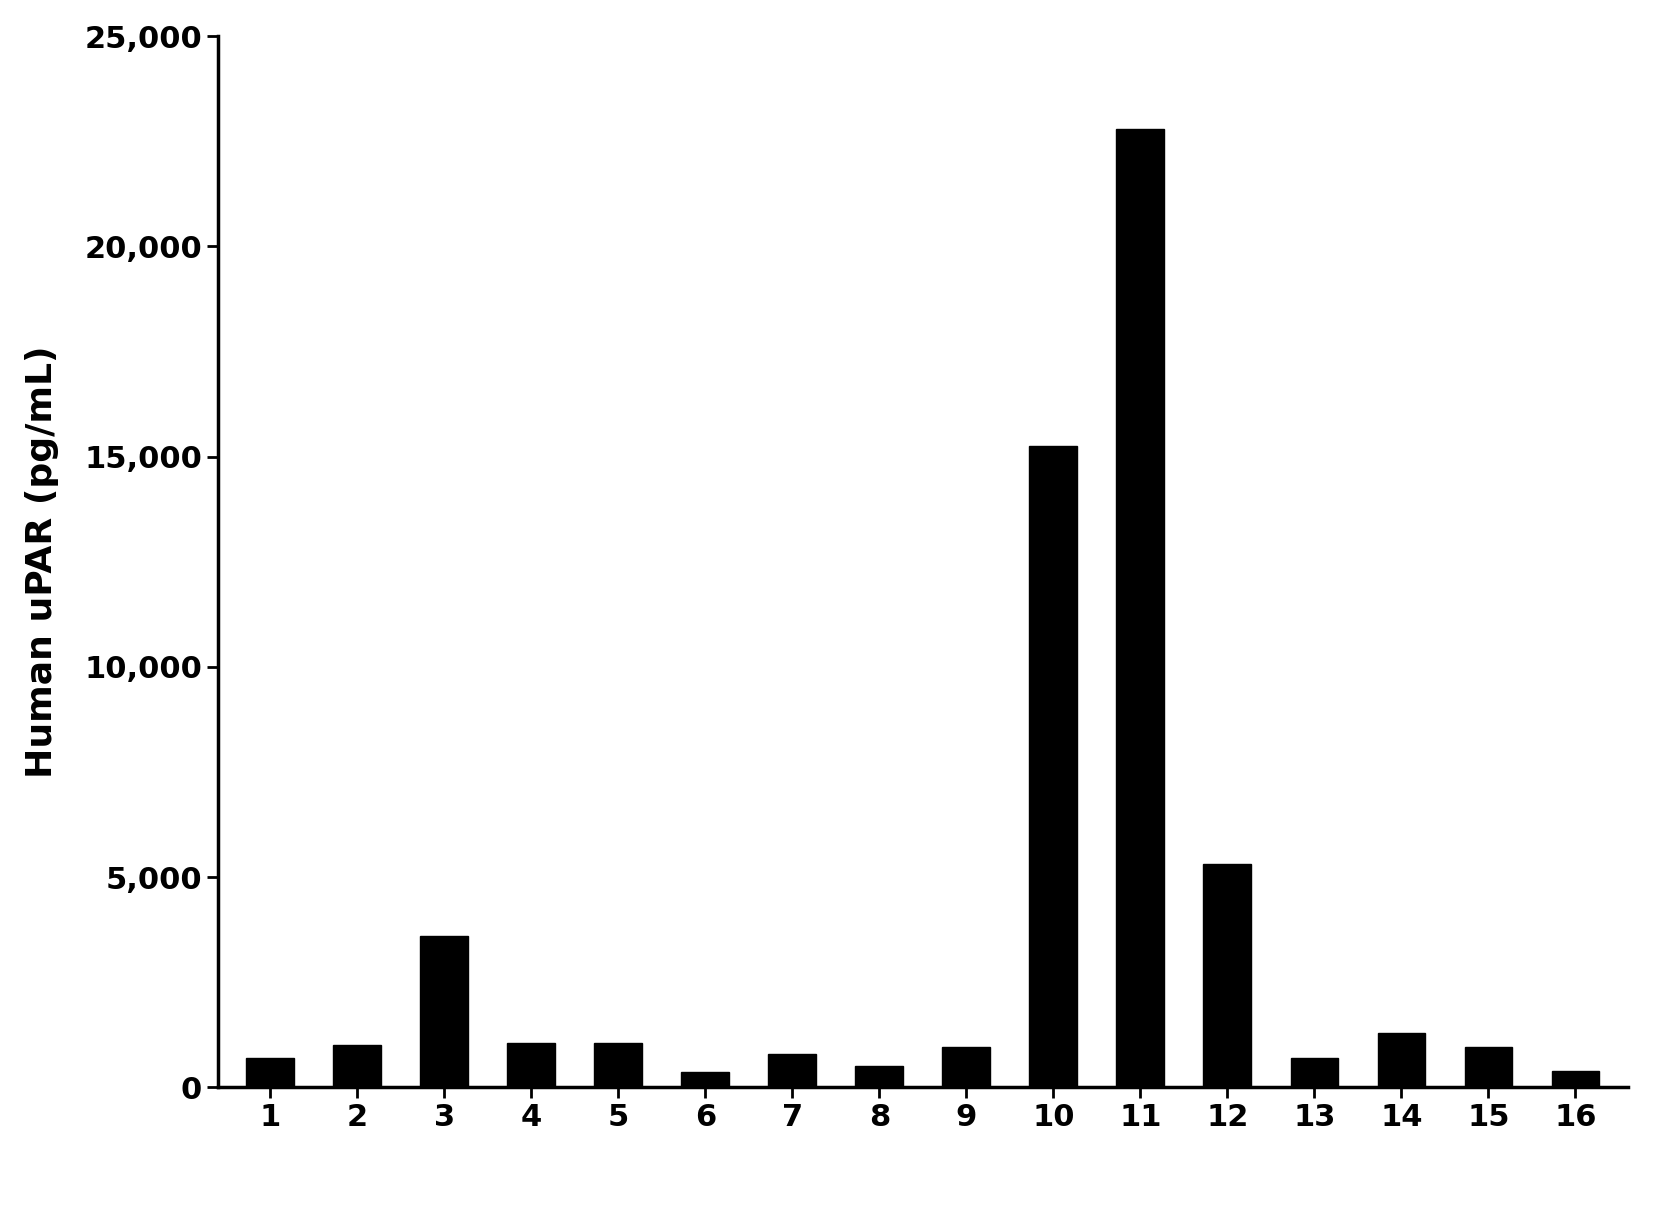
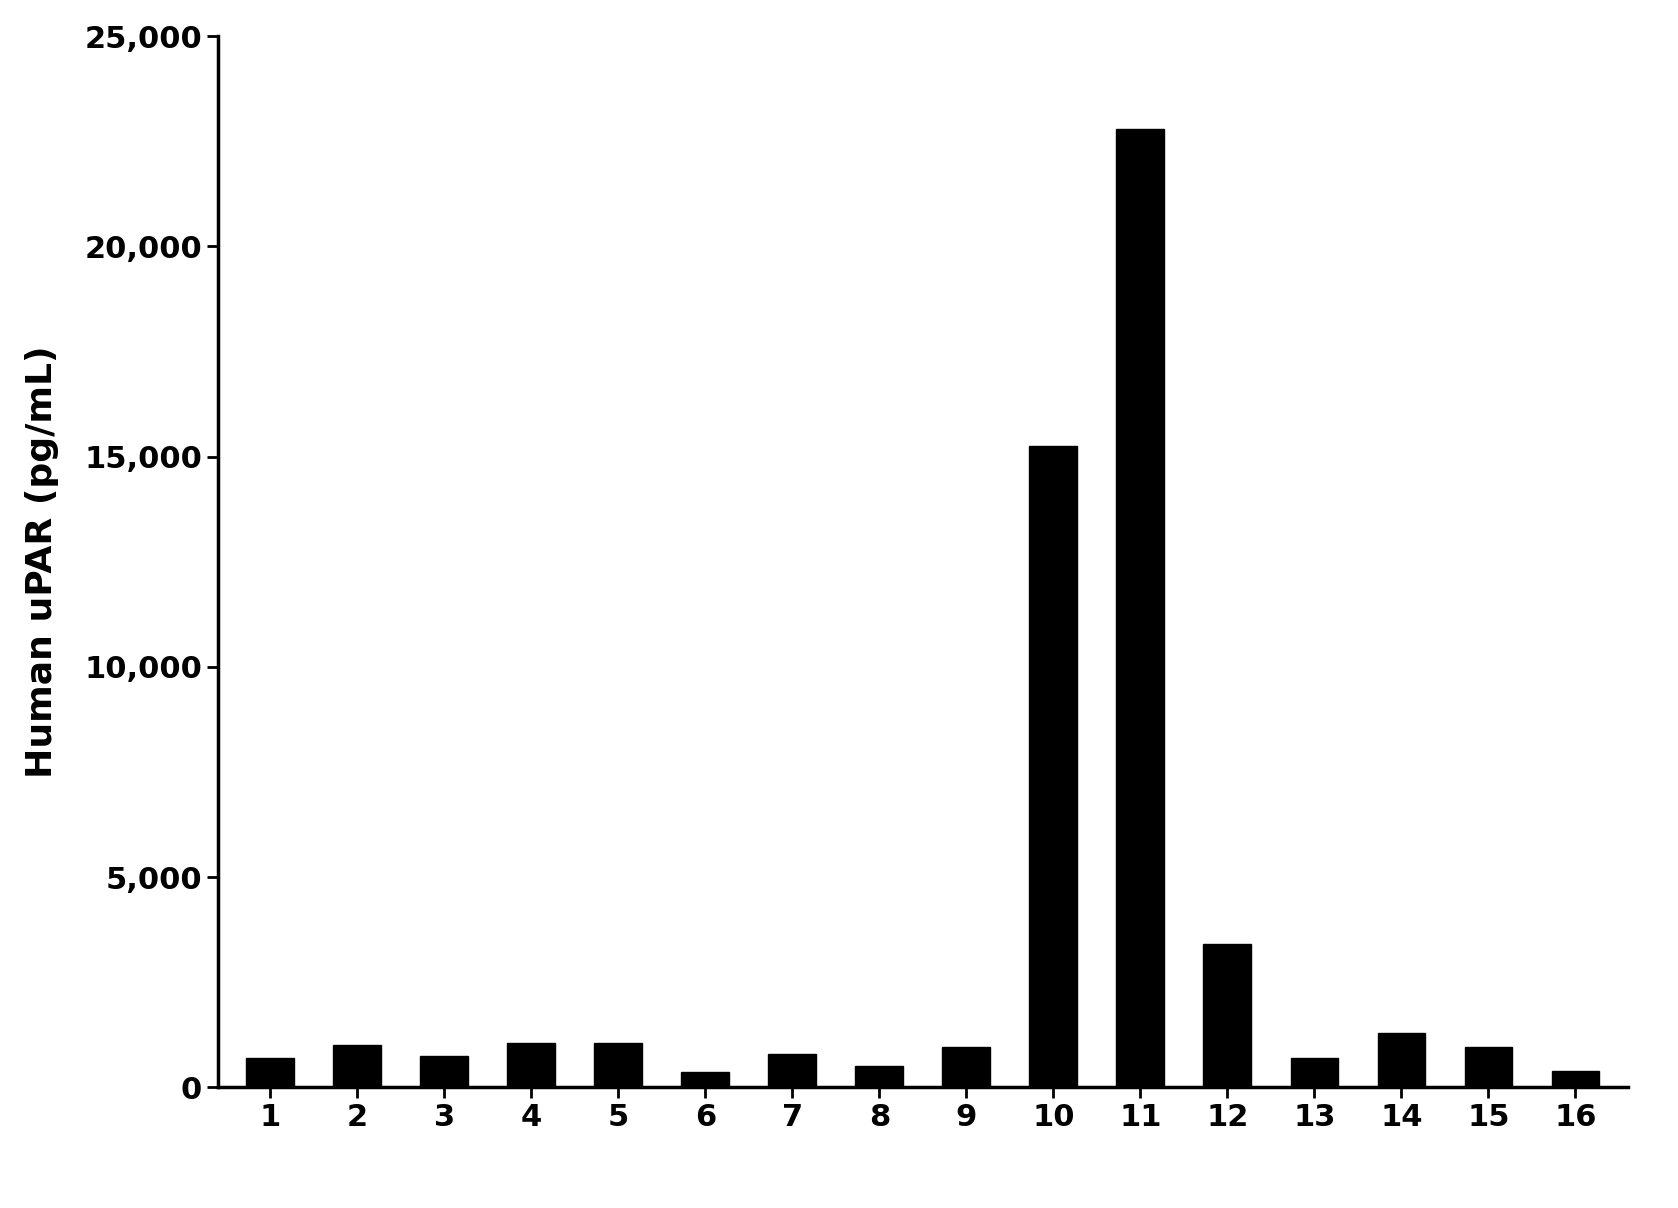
3: 3,600 -> 750
12: 5,300 -> 3,400
